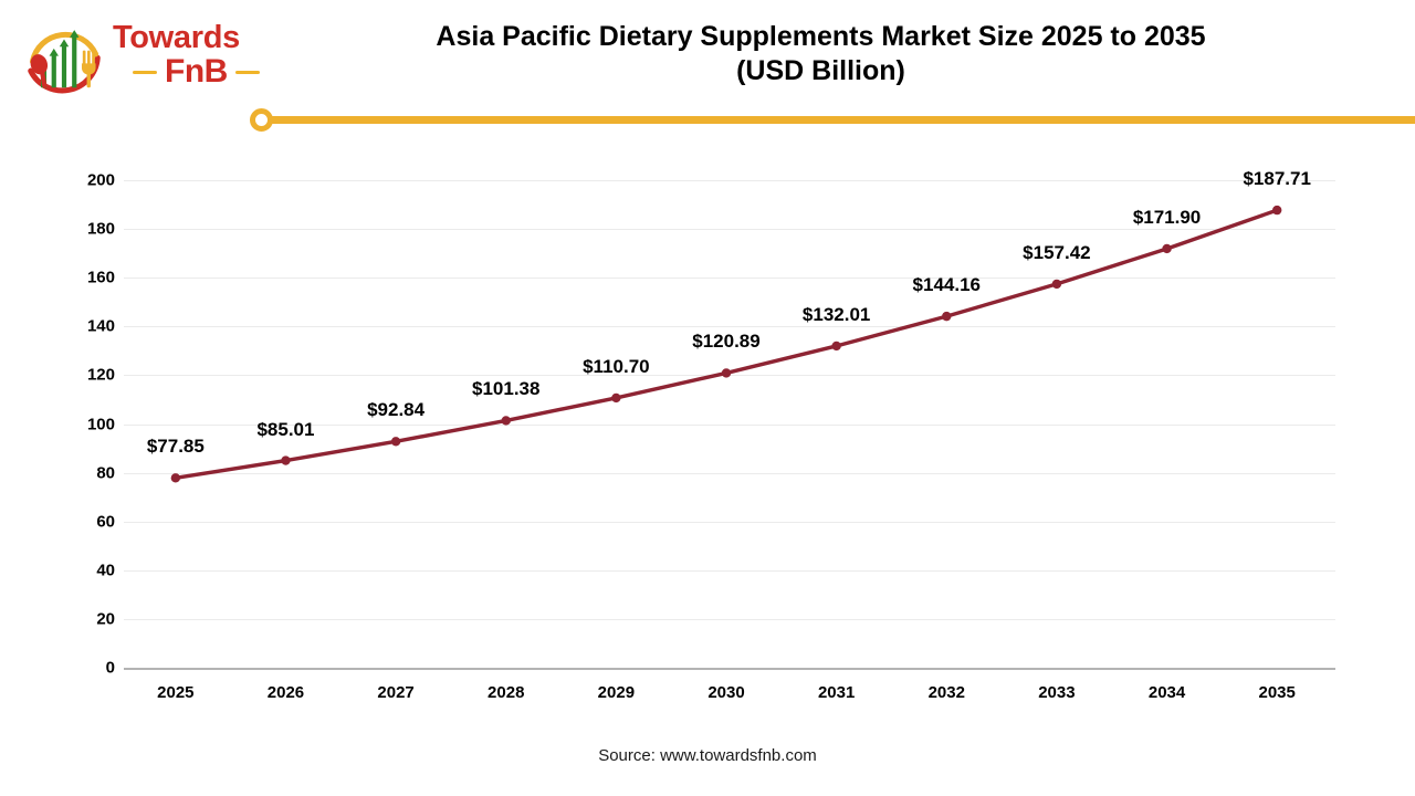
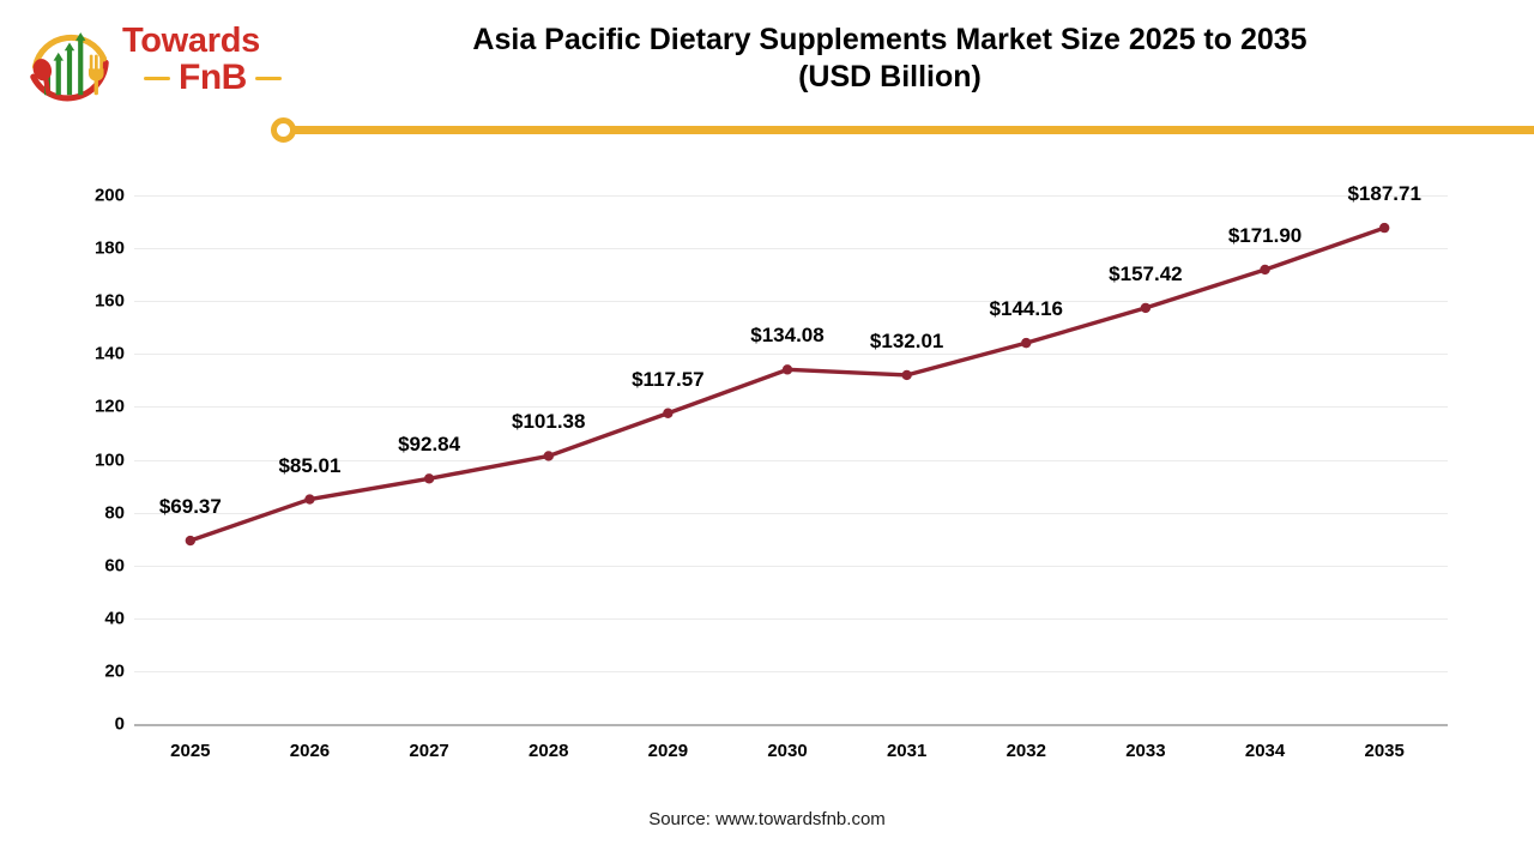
2025: $77.85 -> $69.37
2029: $110.70 -> $117.57
2030: $120.89 -> $134.08
